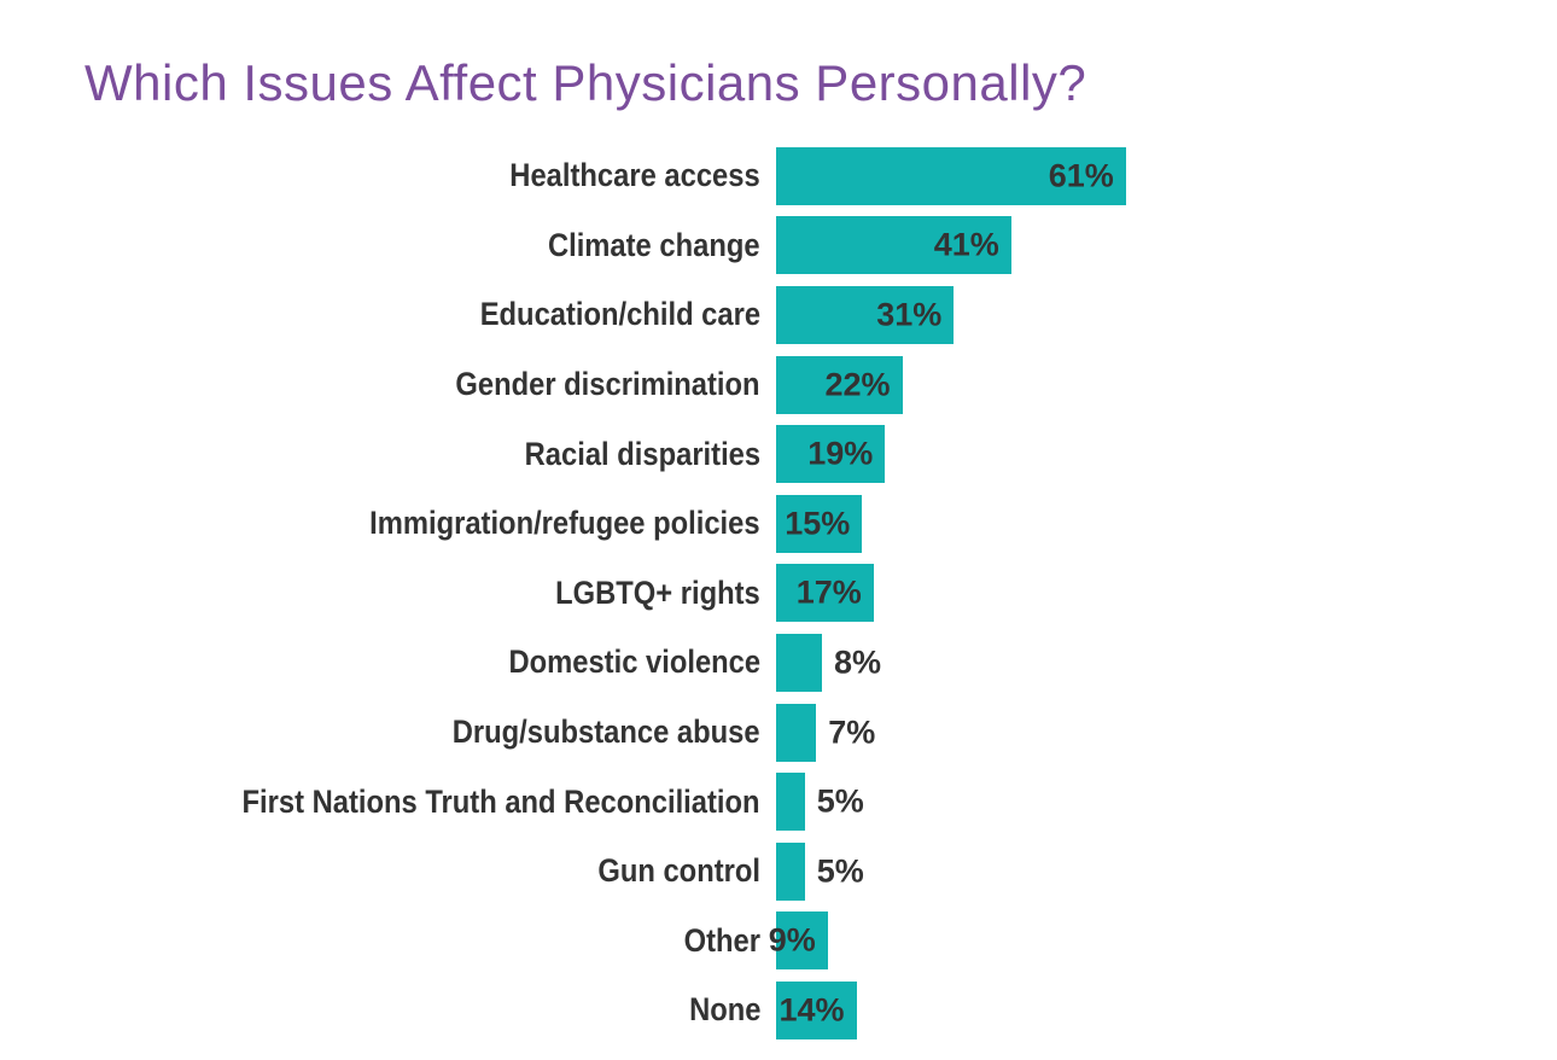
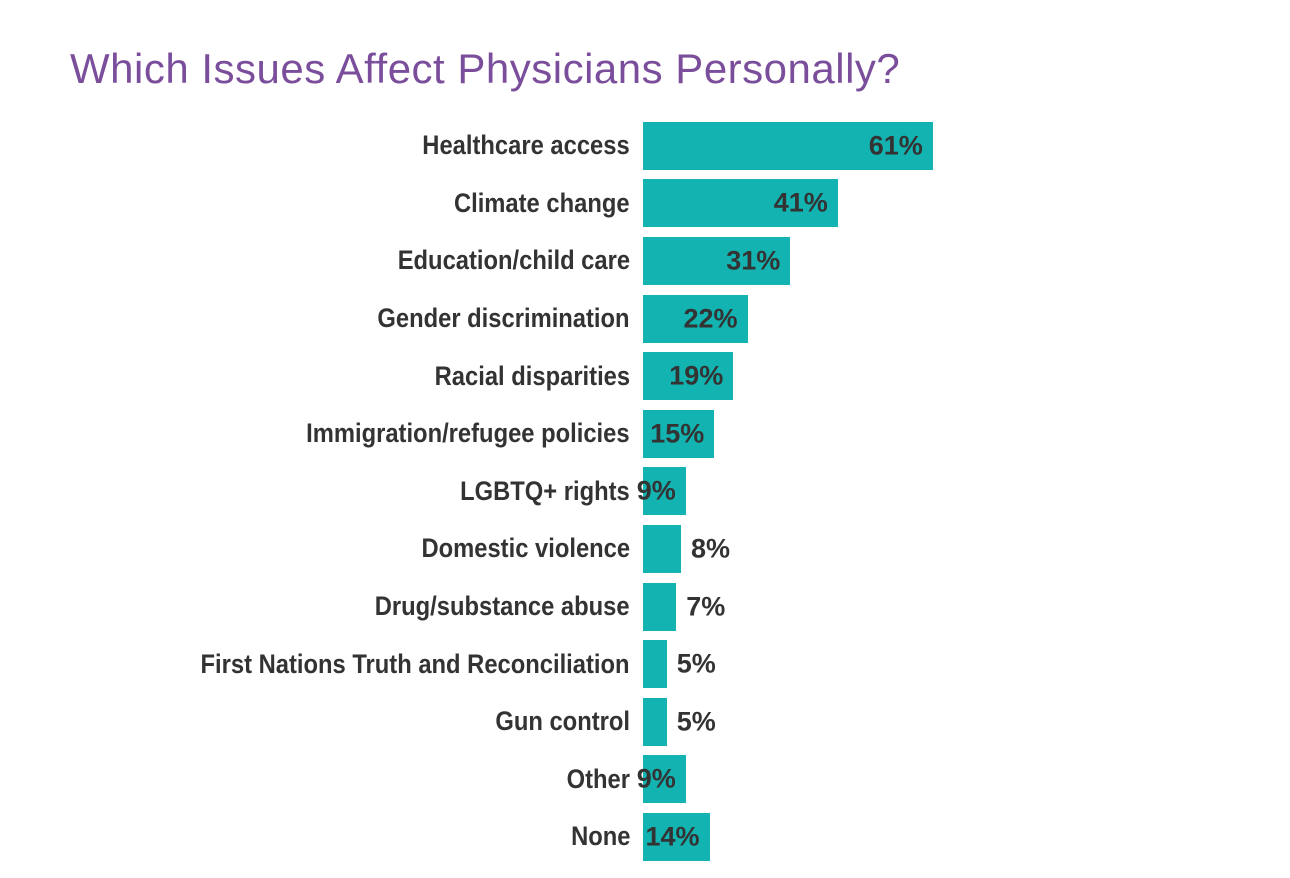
LGBTQ+ rights: 17% -> 9%
